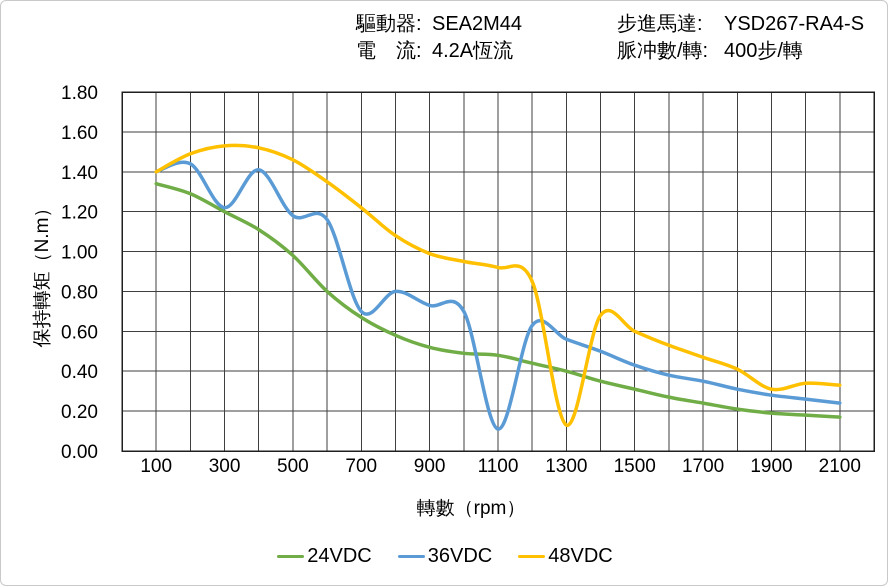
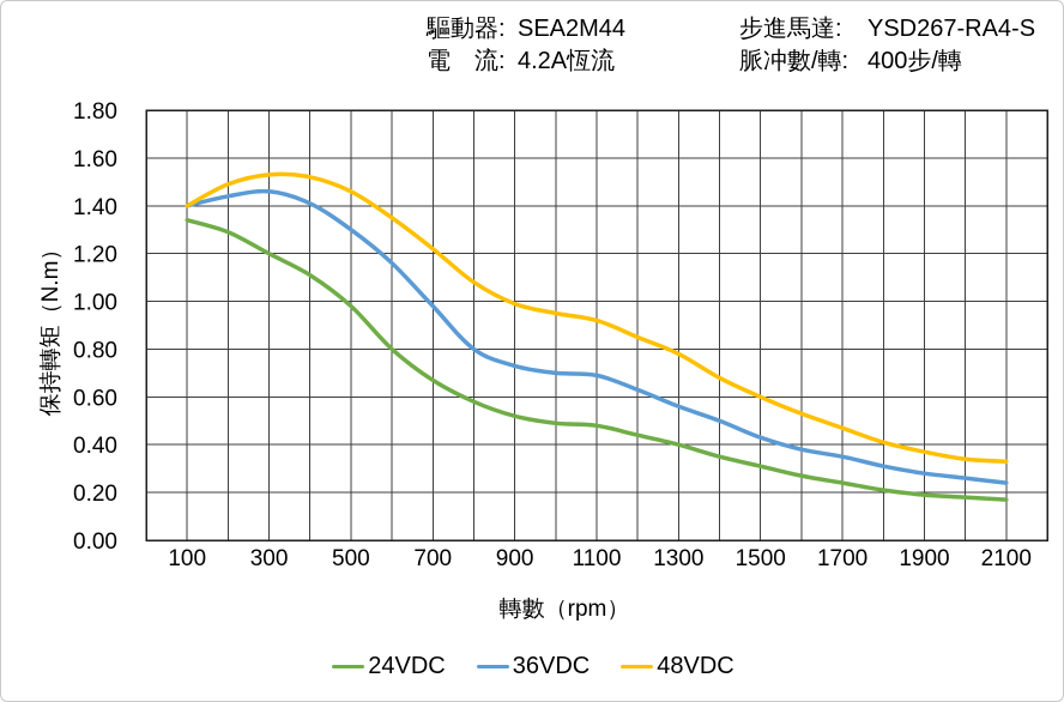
36VDC/300: 1.22 -> 1.46
36VDC/500: 1.18 -> 1.30
36VDC/700: 0.70 -> 0.98
36VDC/1100: 0.11 -> 0.69
48VDC/1300: 0.13 -> 0.78
48VDC/1900: 0.31 -> 0.37
